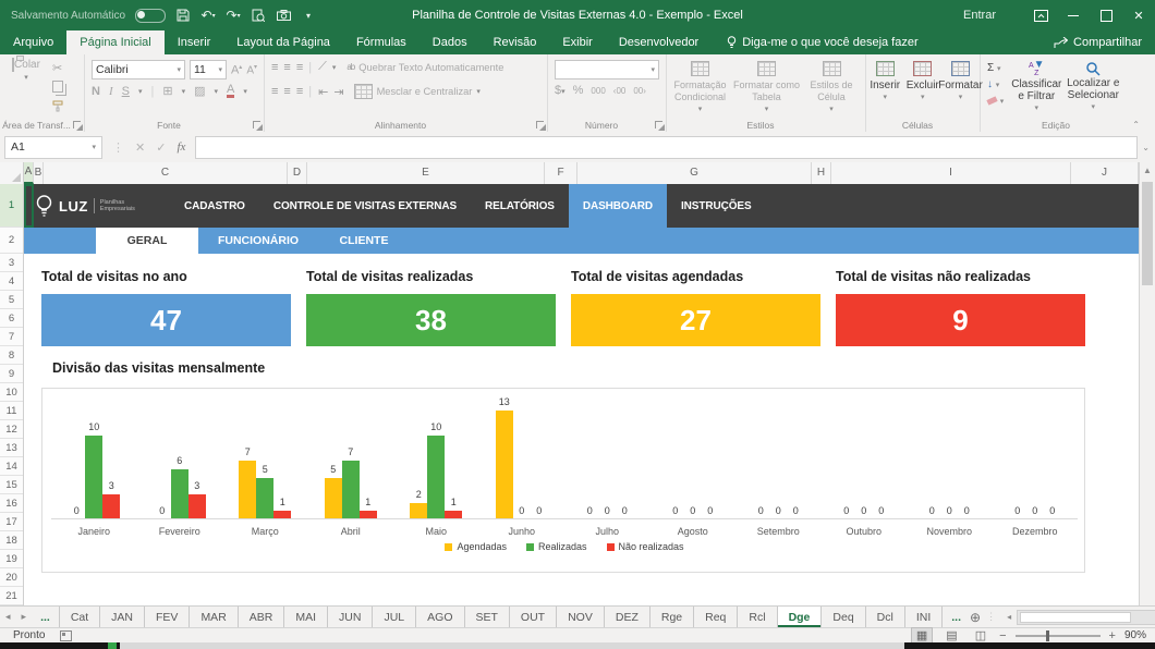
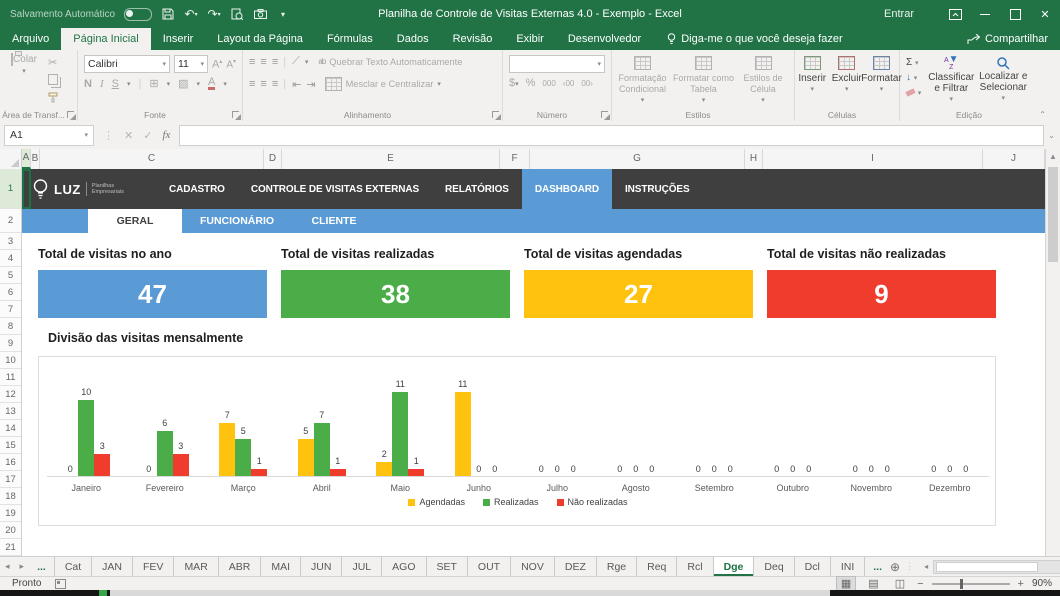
Realizadas/Maio: 10 -> 11
Agendadas/Junho: 13 -> 11
